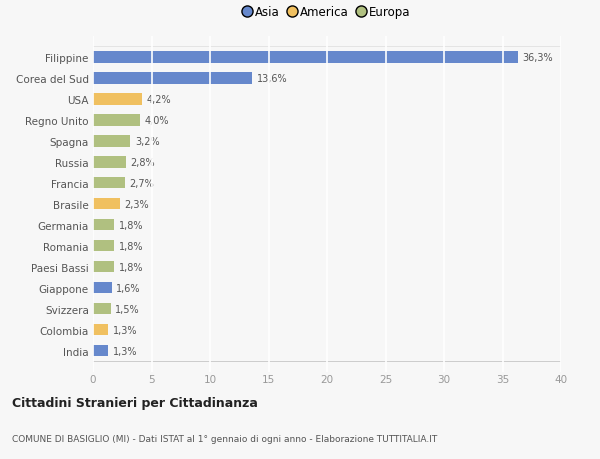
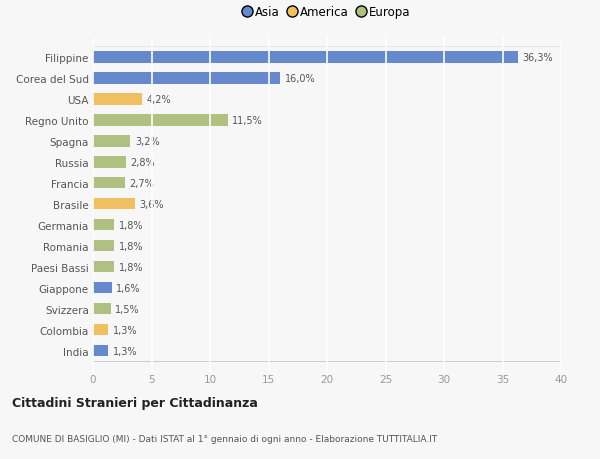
Corea del Sud: 13,6% -> 16,0%
Regno Unito: 4,0% -> 11,5%
Brasile: 2,3% -> 3,6%
